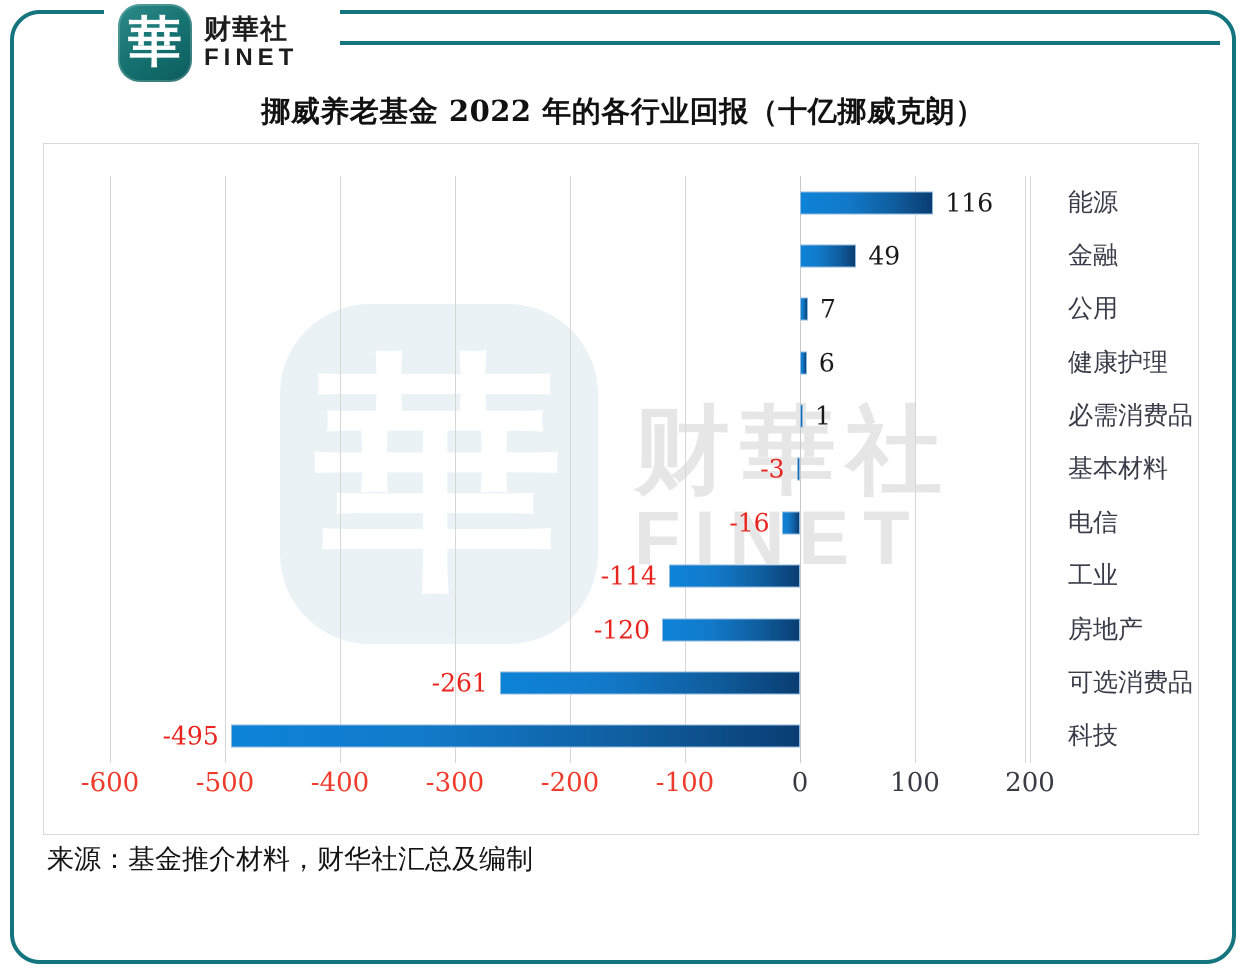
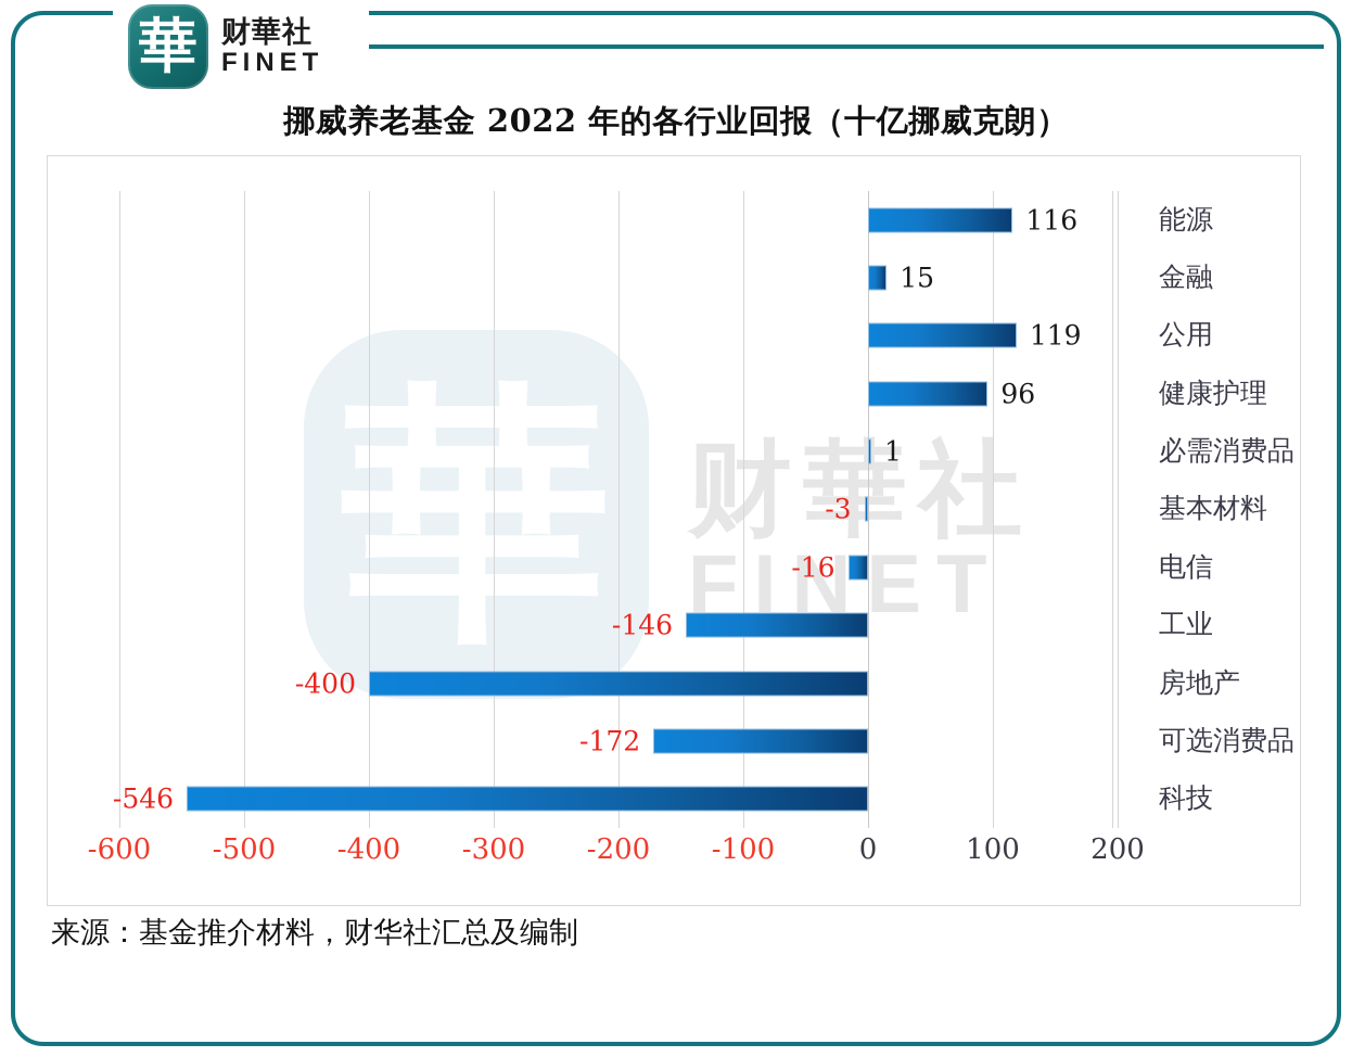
金融: 49 -> 15
公用: 7 -> 119
健康护理: 6 -> 96
工业: -114 -> -146
房地产: -120 -> -400
可选消费品: -261 -> -172
科技: -495 -> -546
